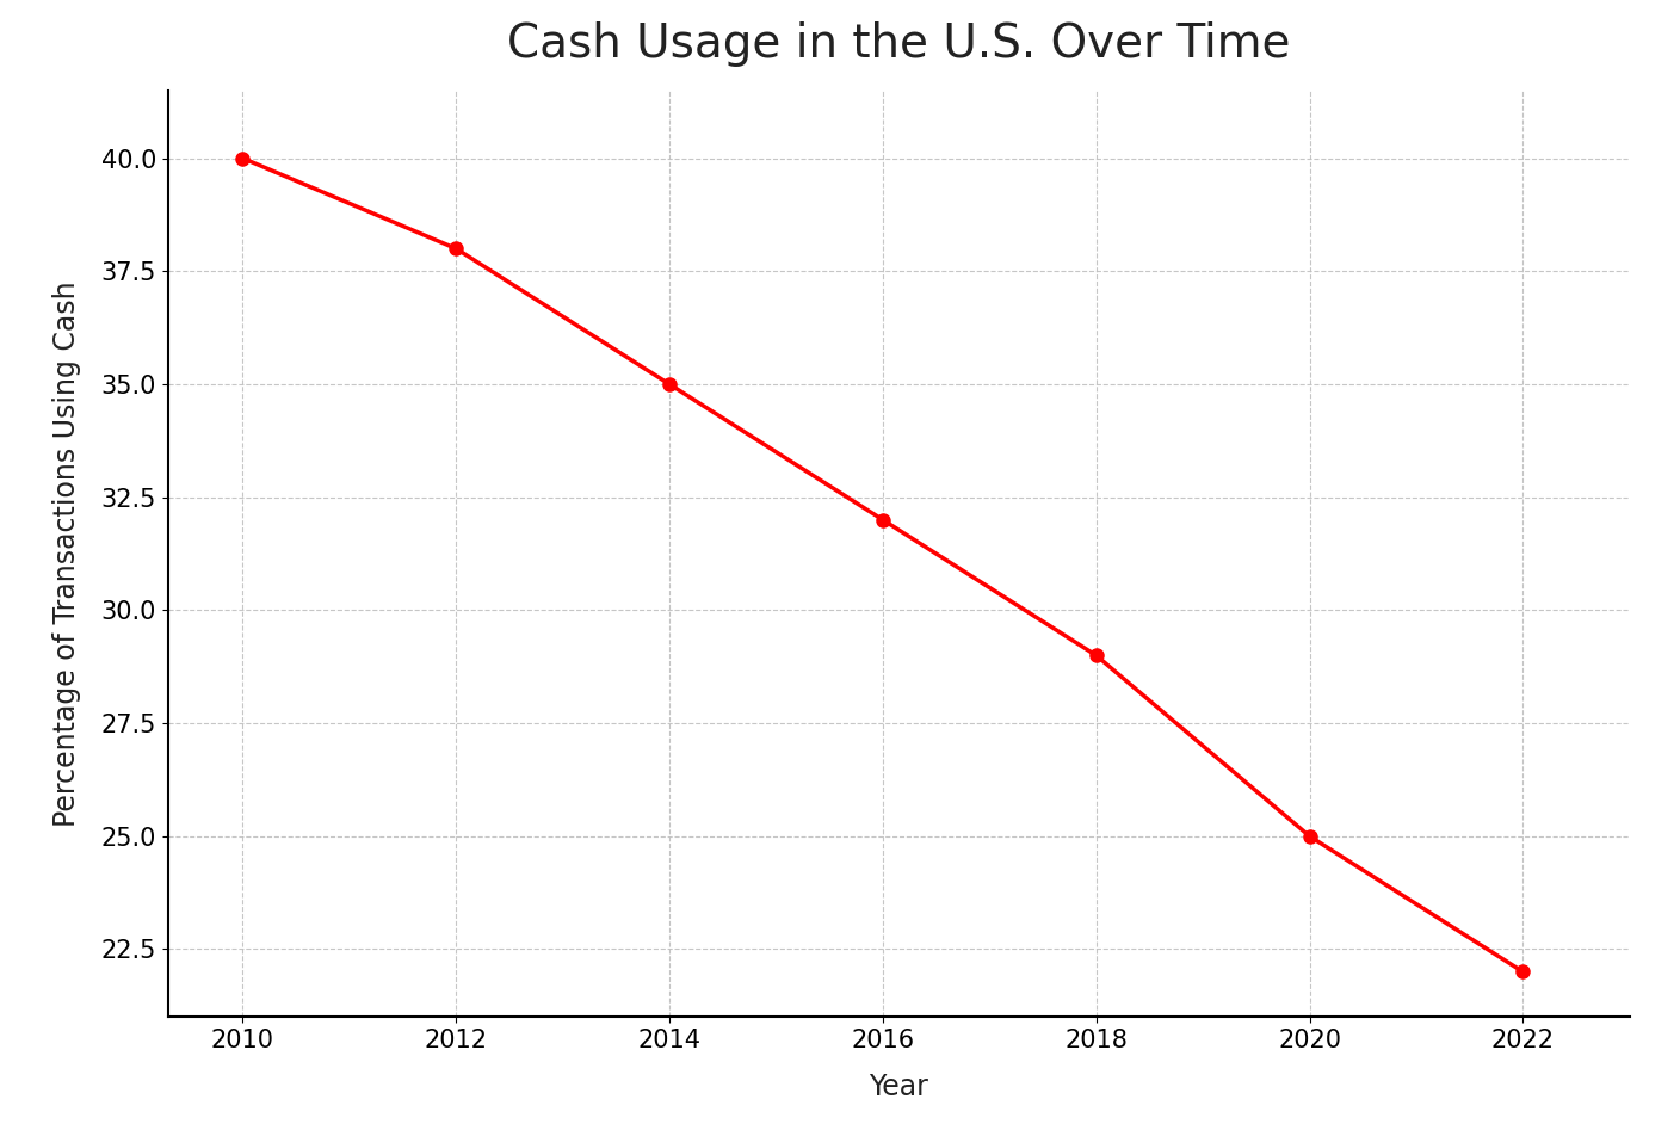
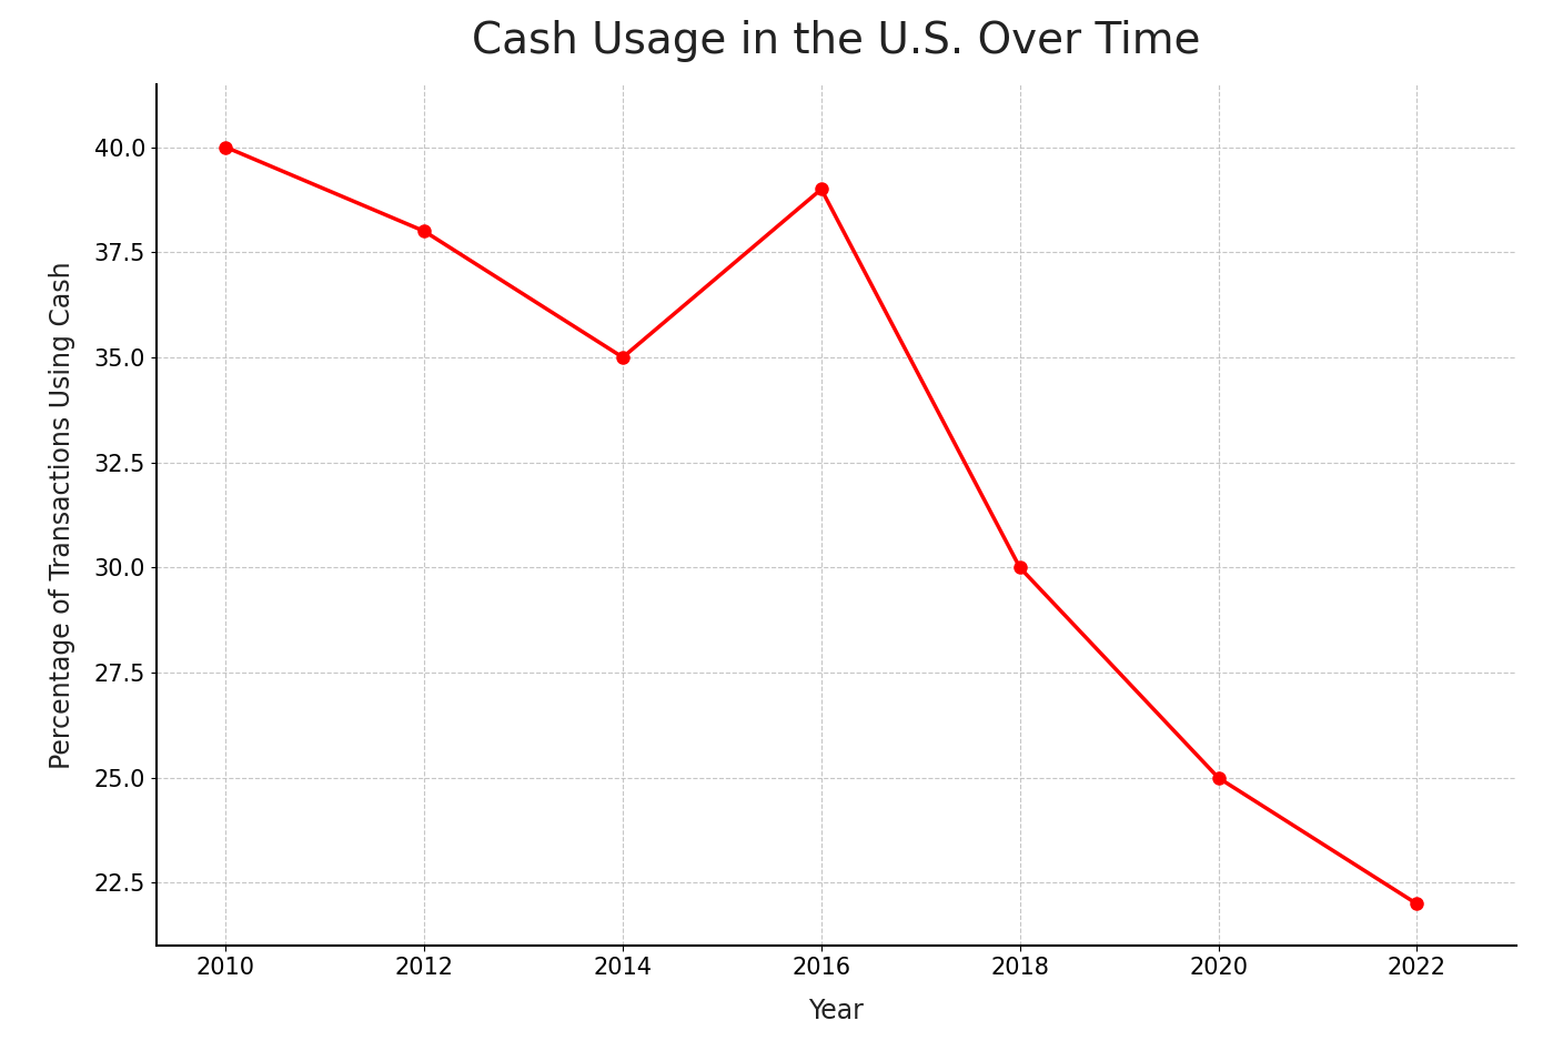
2016: 32 -> 39
2018: 29 -> 30
